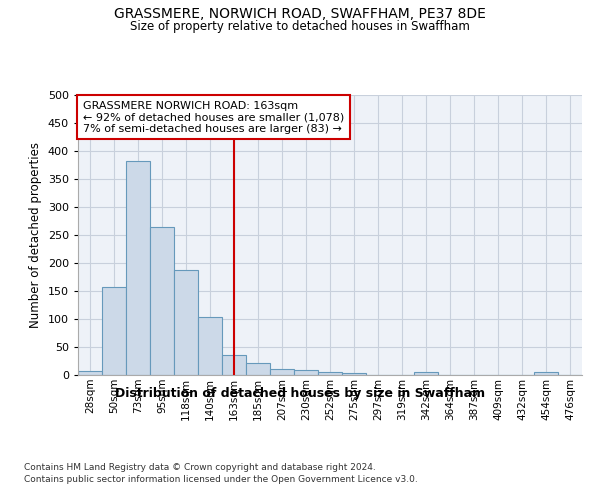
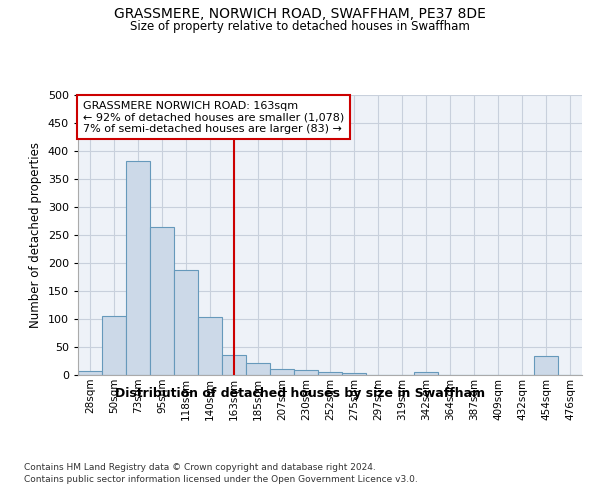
50sqm: 157 -> 106
454sqm: 5 -> 34
